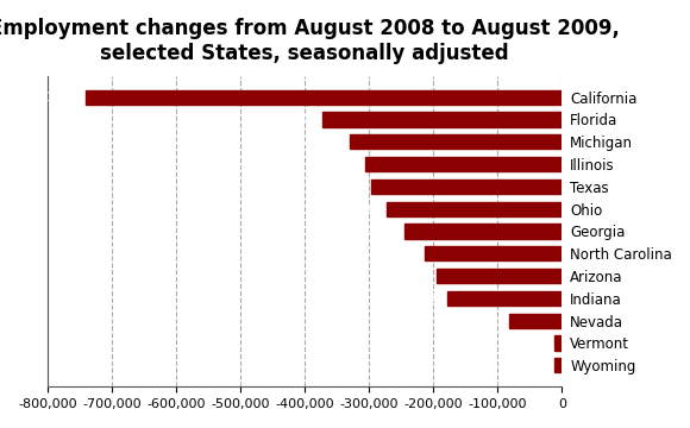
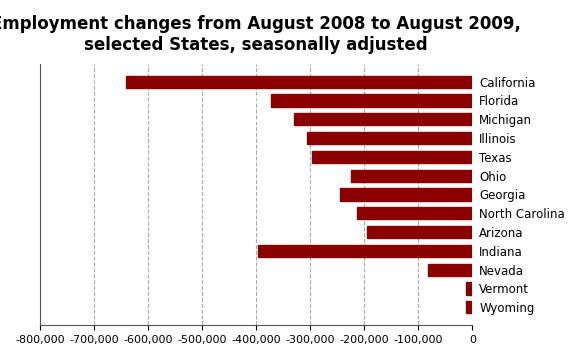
California: -741,000 -> -640,000
Ohio: -272,000 -> -224,000
Indiana: -178,000 -> -396,000
